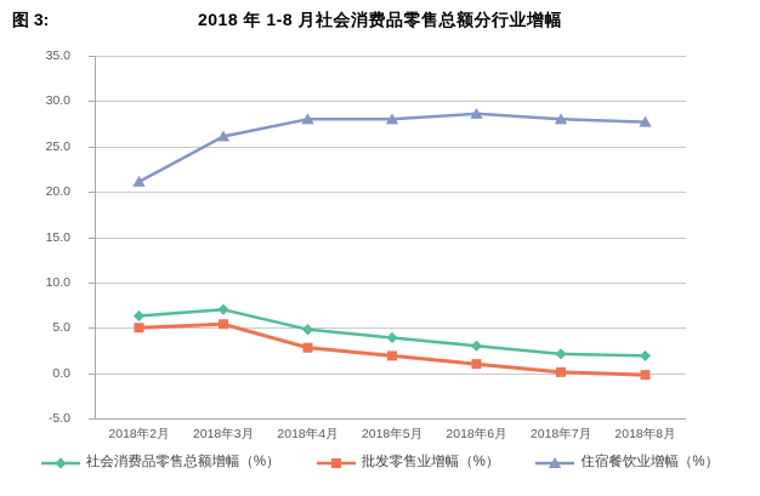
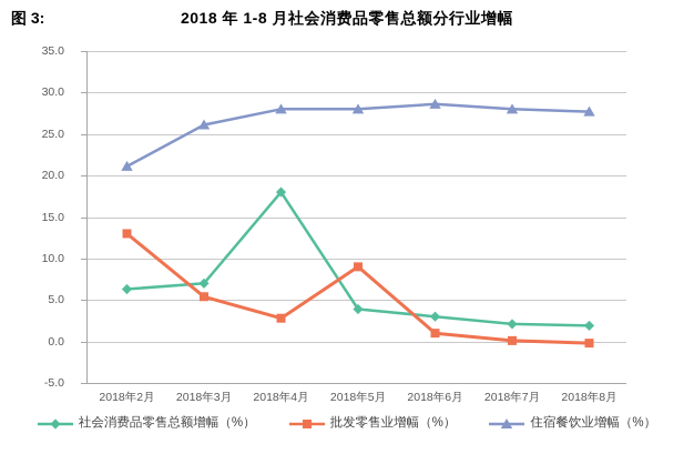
批发零售业增幅（%）/2018年2月: 5 -> 13
社会消费品零售总额增幅（%）/2018年4月: 5 -> 18
批发零售业增幅（%）/2018年5月: 2 -> 9
